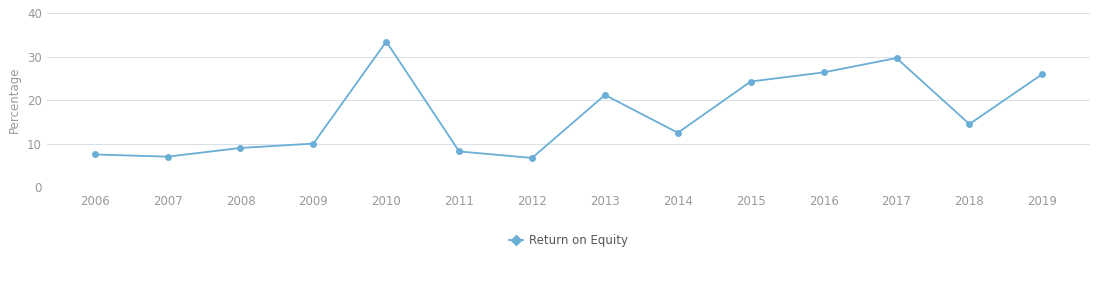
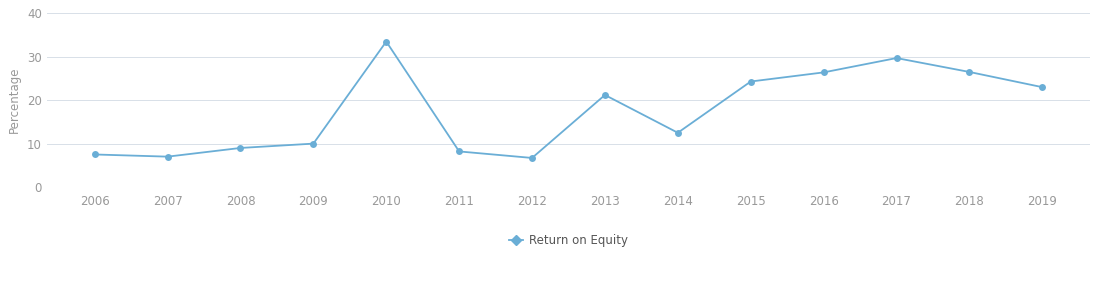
2018: 14.5 -> 26.5
2019: 26.0 -> 23.0
